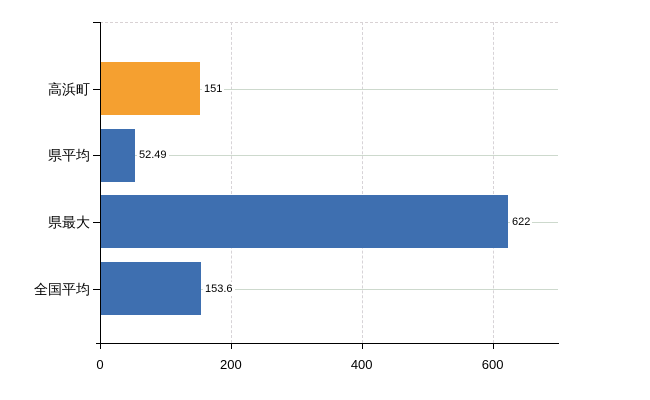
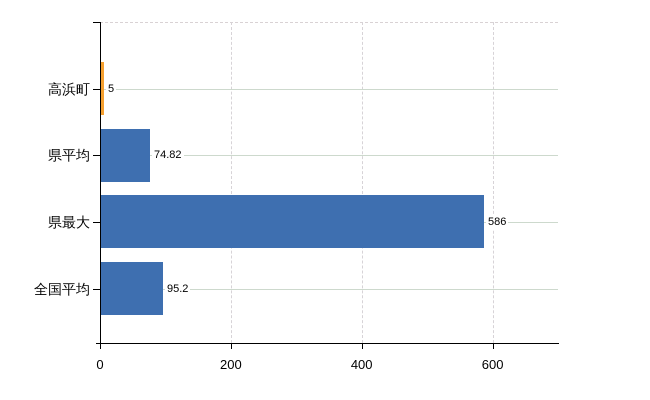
高浜町: 151 -> 5
県平均: 52.49 -> 74.82
県最大: 622 -> 586
全国平均: 153.6 -> 95.2
